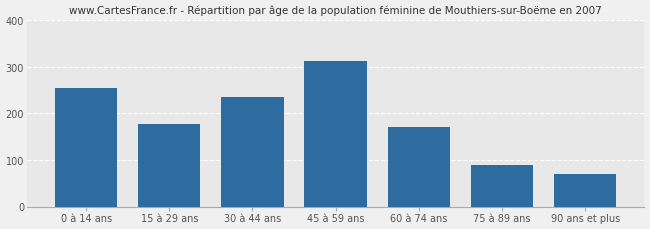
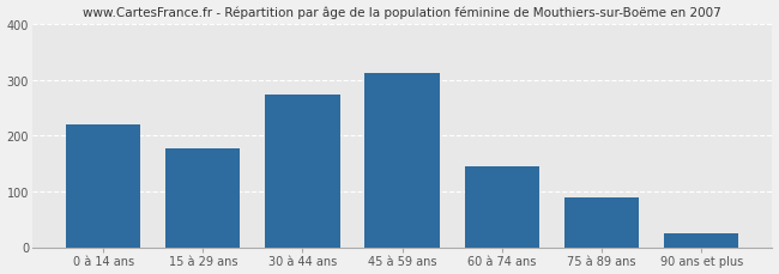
0 à 14 ans: 255 -> 220
30 à 44 ans: 235 -> 274
60 à 74 ans: 170 -> 145
90 ans et plus: 70 -> 25
